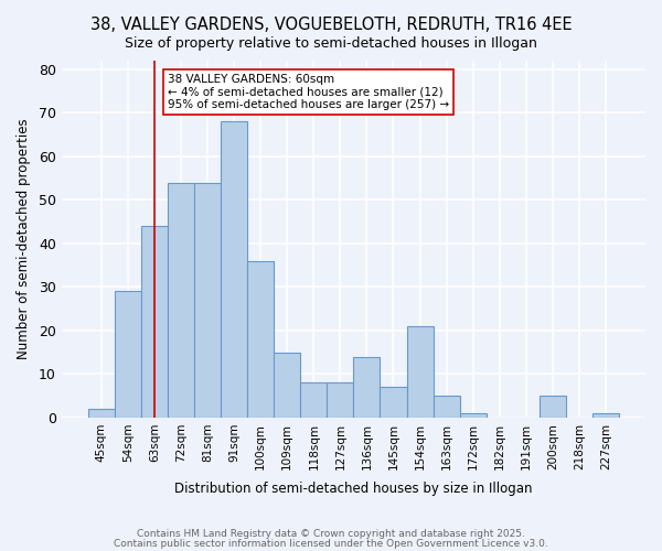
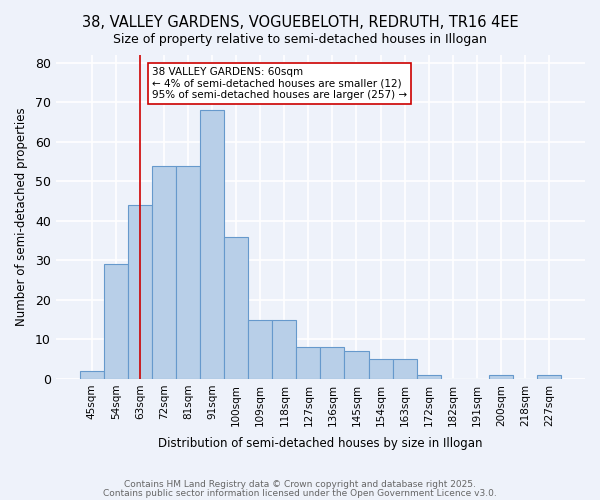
118sqm: 8 -> 15
136sqm: 14 -> 8
154sqm: 21 -> 5
200sqm: 5 -> 1
